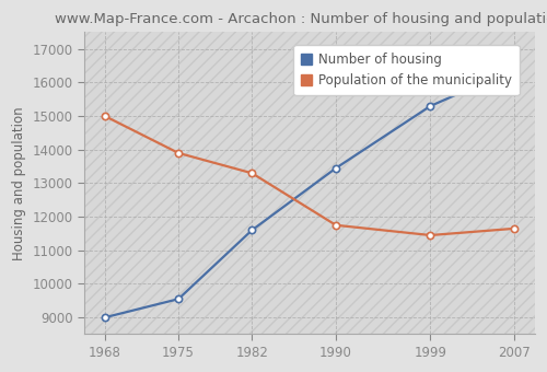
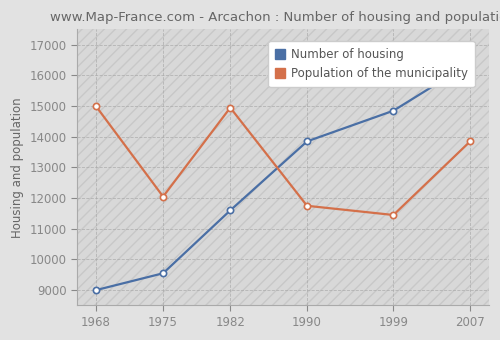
Population of the municipality/1975: 13900 -> 12050
Population of the municipality/1982: 13300 -> 14950
Number of housing/1990: 13450 -> 13850
Number of housing/1999: 15300 -> 14850
Population of the municipality/2007: 11650 -> 13850
